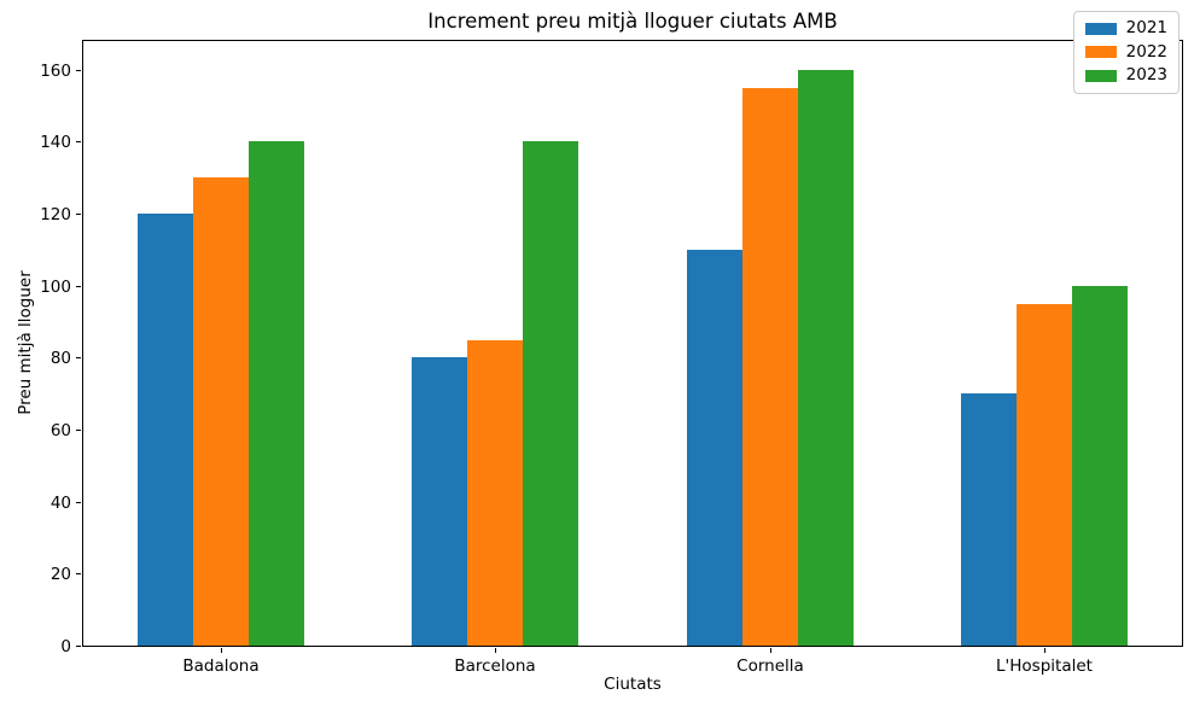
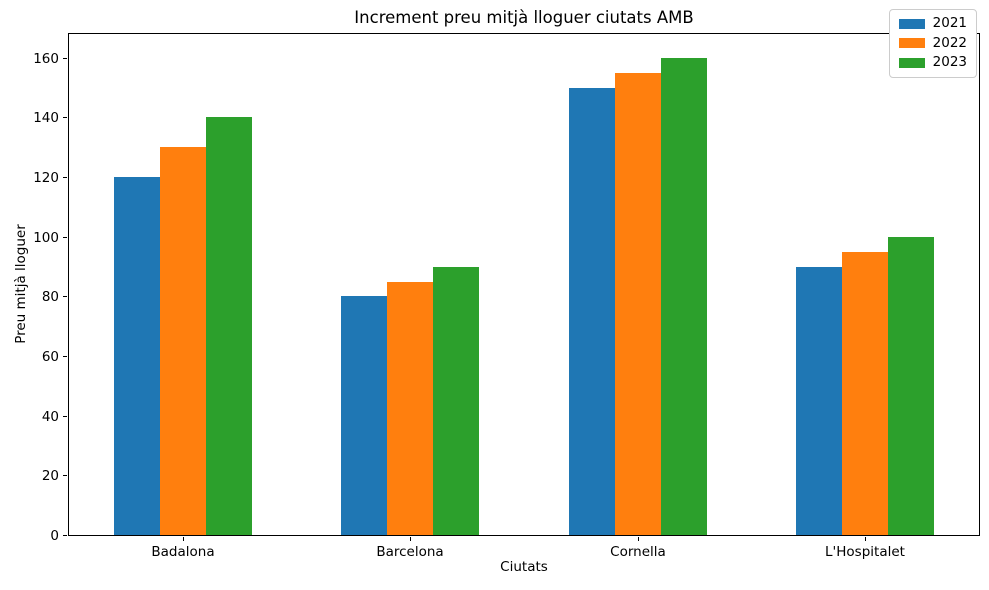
2023/Barcelona: 140 -> 90
2021/Cornella: 110 -> 150
2021/L'Hospitalet: 70 -> 90
